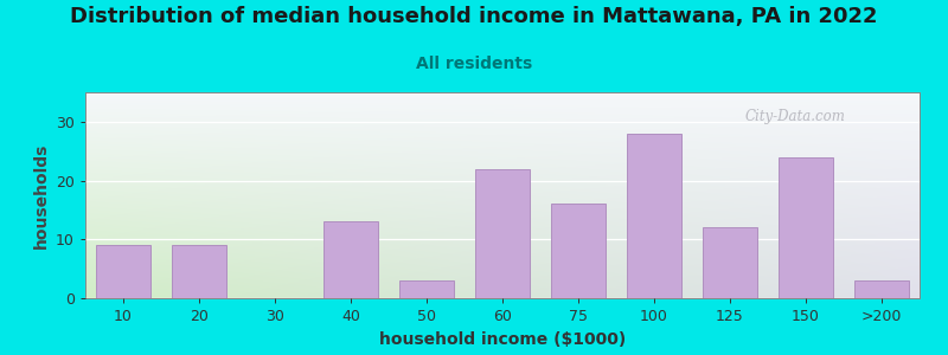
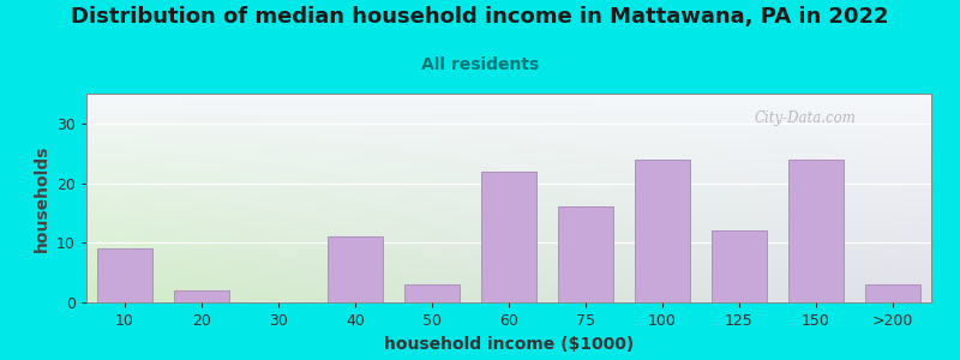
20: 9 -> 2
40: 13 -> 11
100: 28 -> 24
